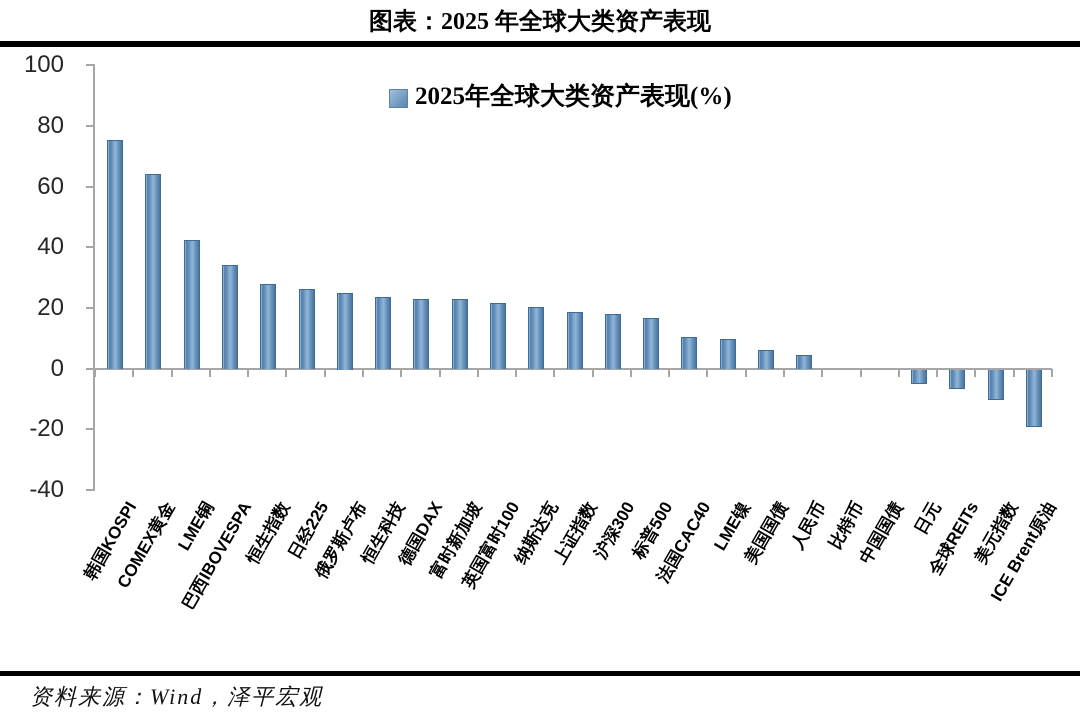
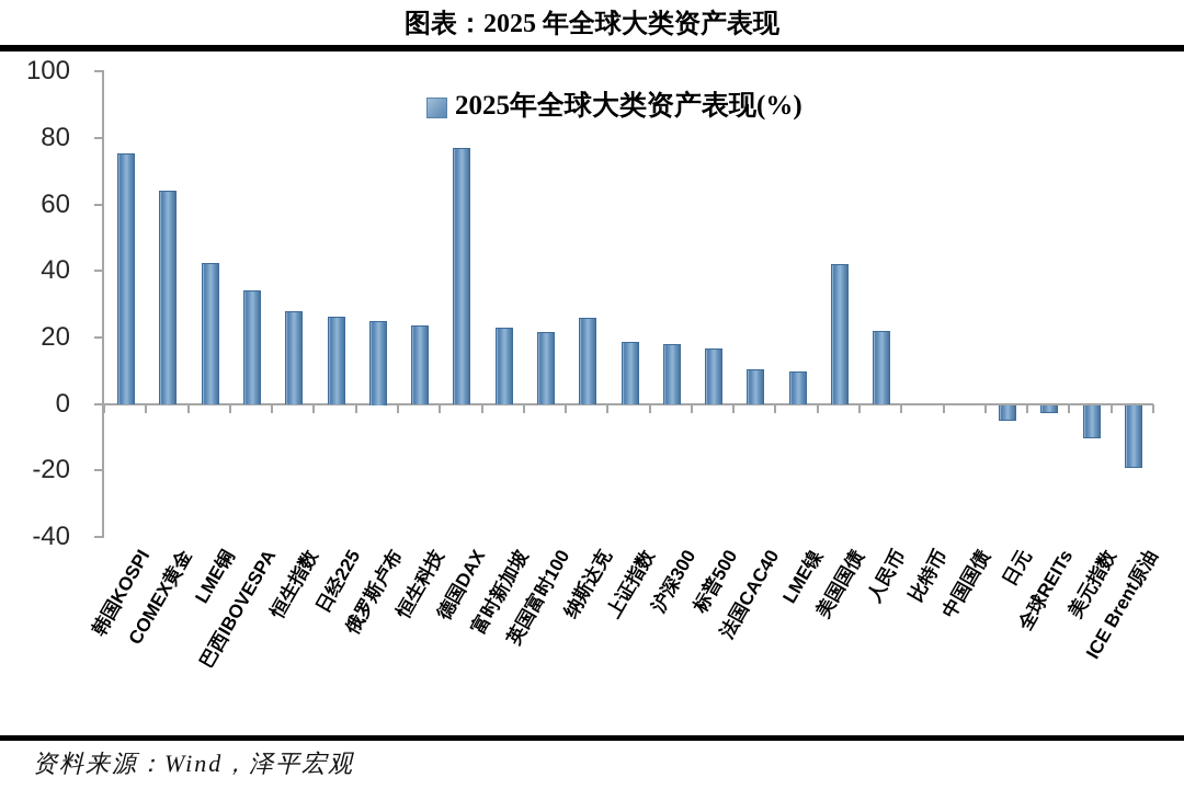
德国DAX: 23 -> 77
纳斯达克: 20 -> 26
美国国债: 6 -> 42
人民币: 4 -> 22
全球REITs: -6 -> -2
